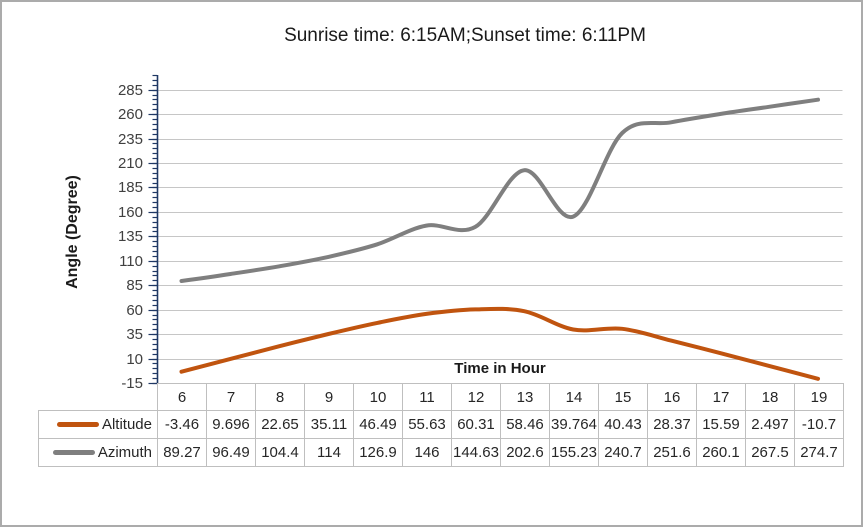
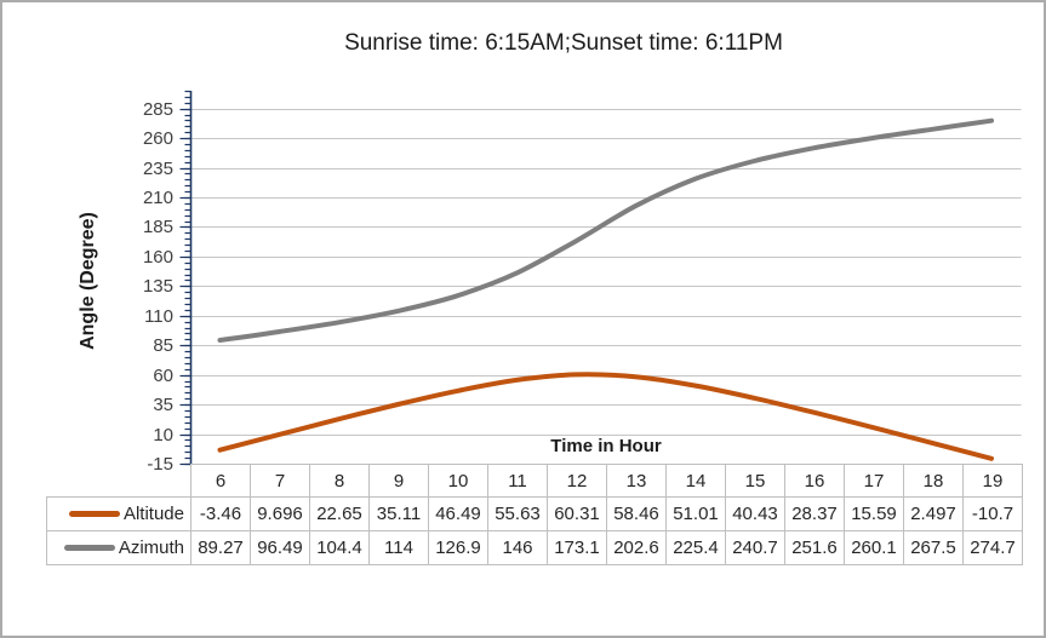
Azimuth/12: 144.63 -> 173.1
Altitude/14: 39.764 -> 51.01
Azimuth/14: 155.23 -> 225.4
